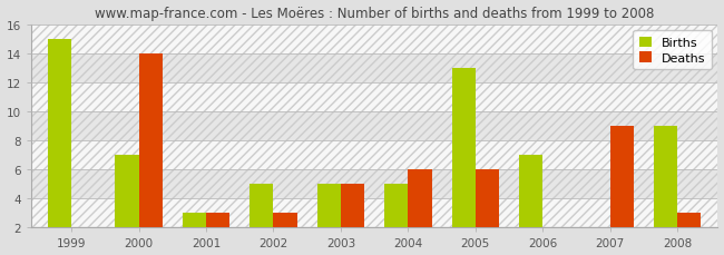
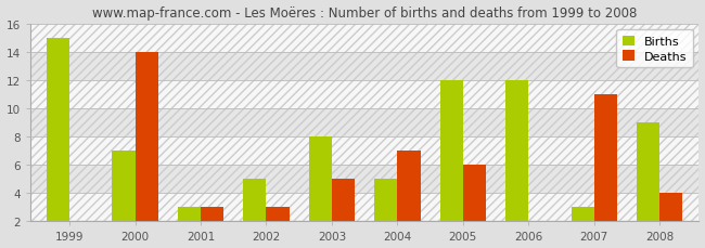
Births/2003: 5 -> 8
Deaths/2004: 6 -> 7
Births/2005: 13 -> 12
Births/2006: 7 -> 12
Births/2007: 2 -> 3
Deaths/2007: 9 -> 11
Deaths/2008: 3 -> 4
